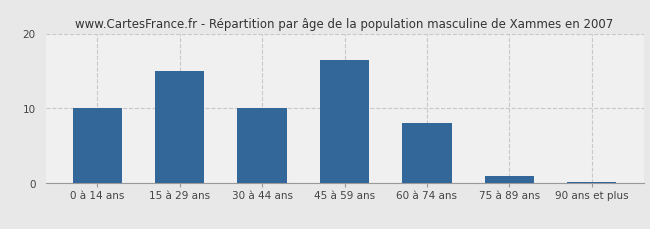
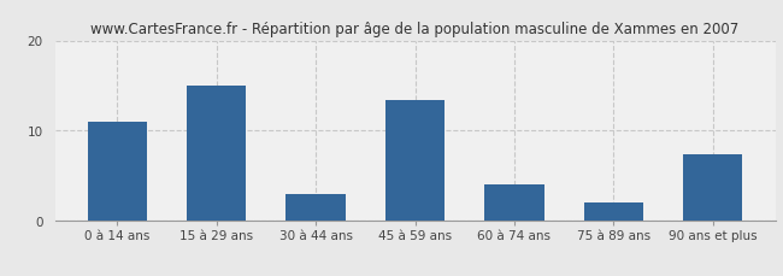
0 à 14 ans: 10.0 -> 11.0
30 à 44 ans: 10.0 -> 3.0
45 à 59 ans: 16.5 -> 13.4
60 à 74 ans: 8.0 -> 4.0
75 à 89 ans: 1.0 -> 2.0
90 ans et plus: 0.1 -> 7.4
